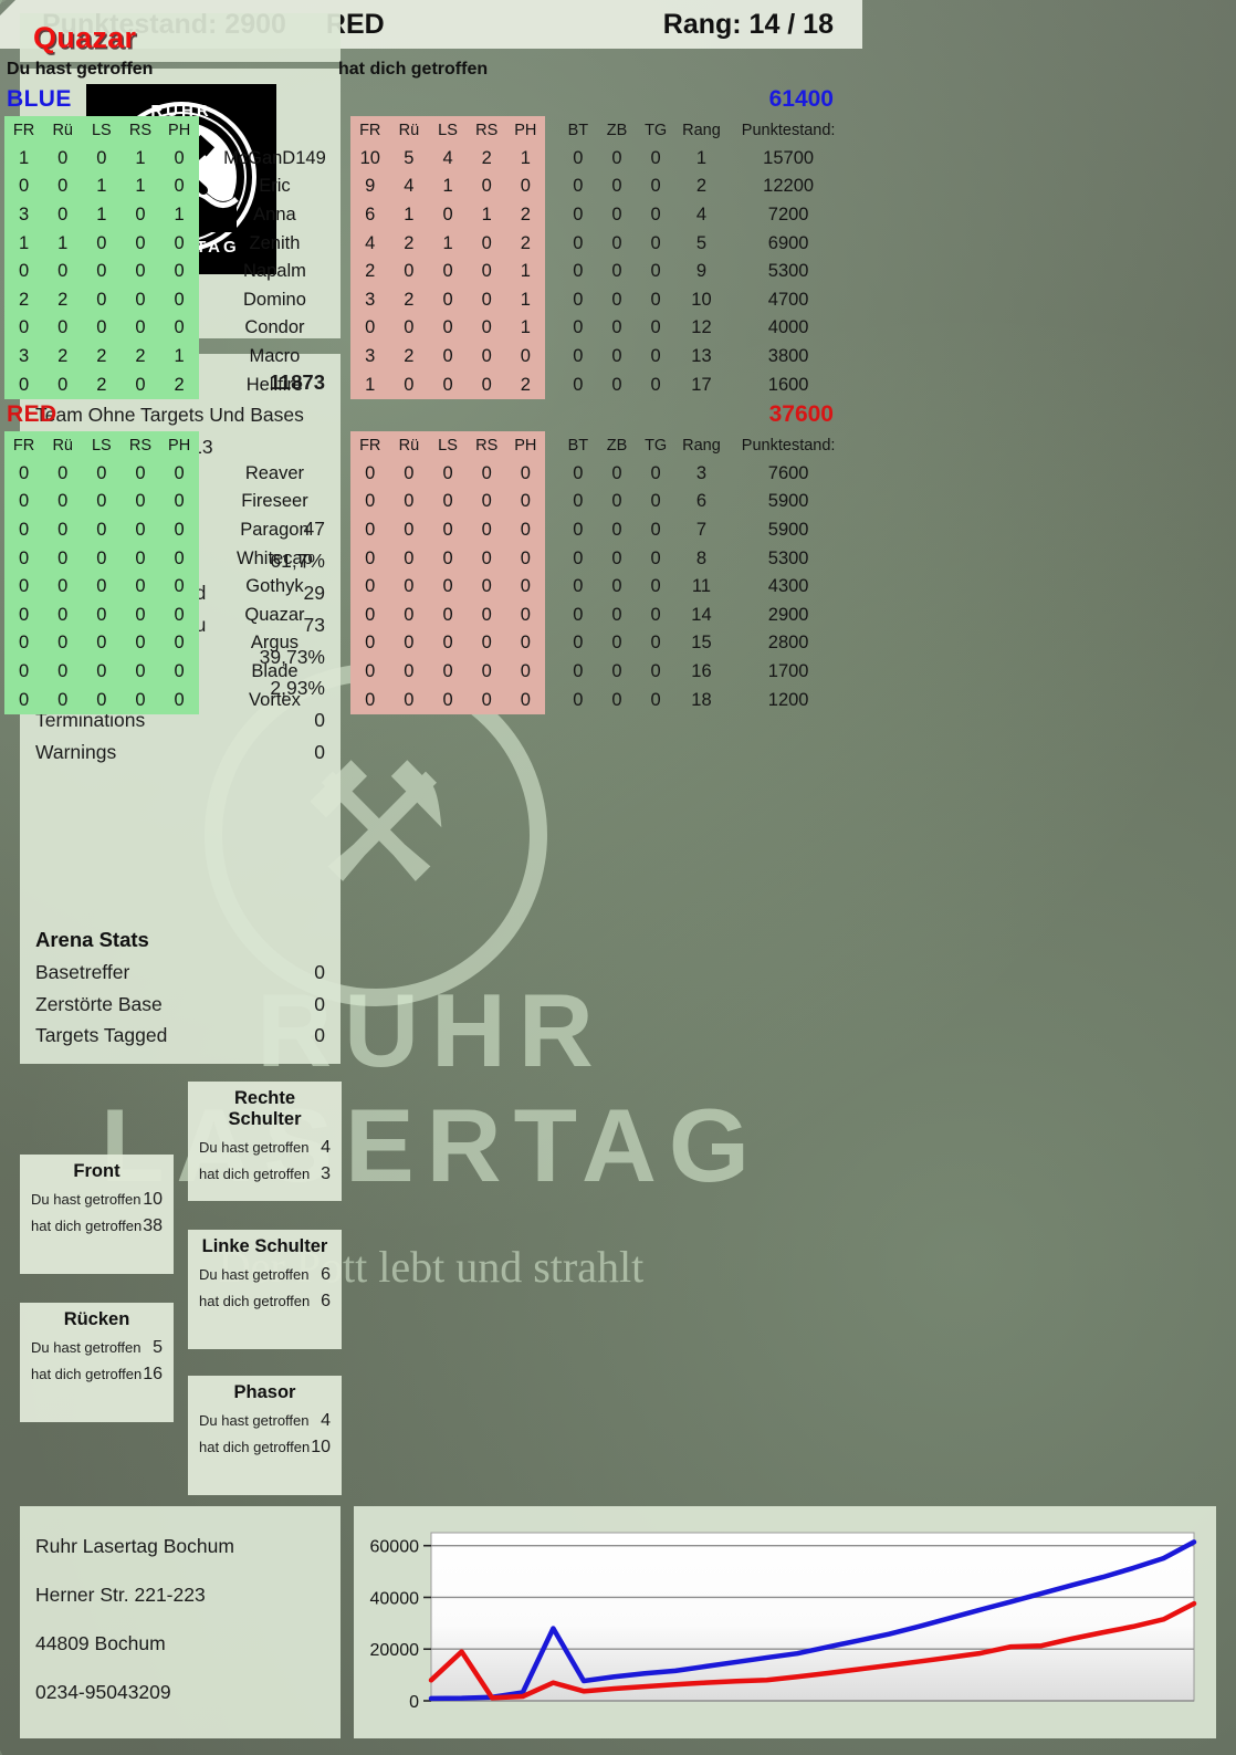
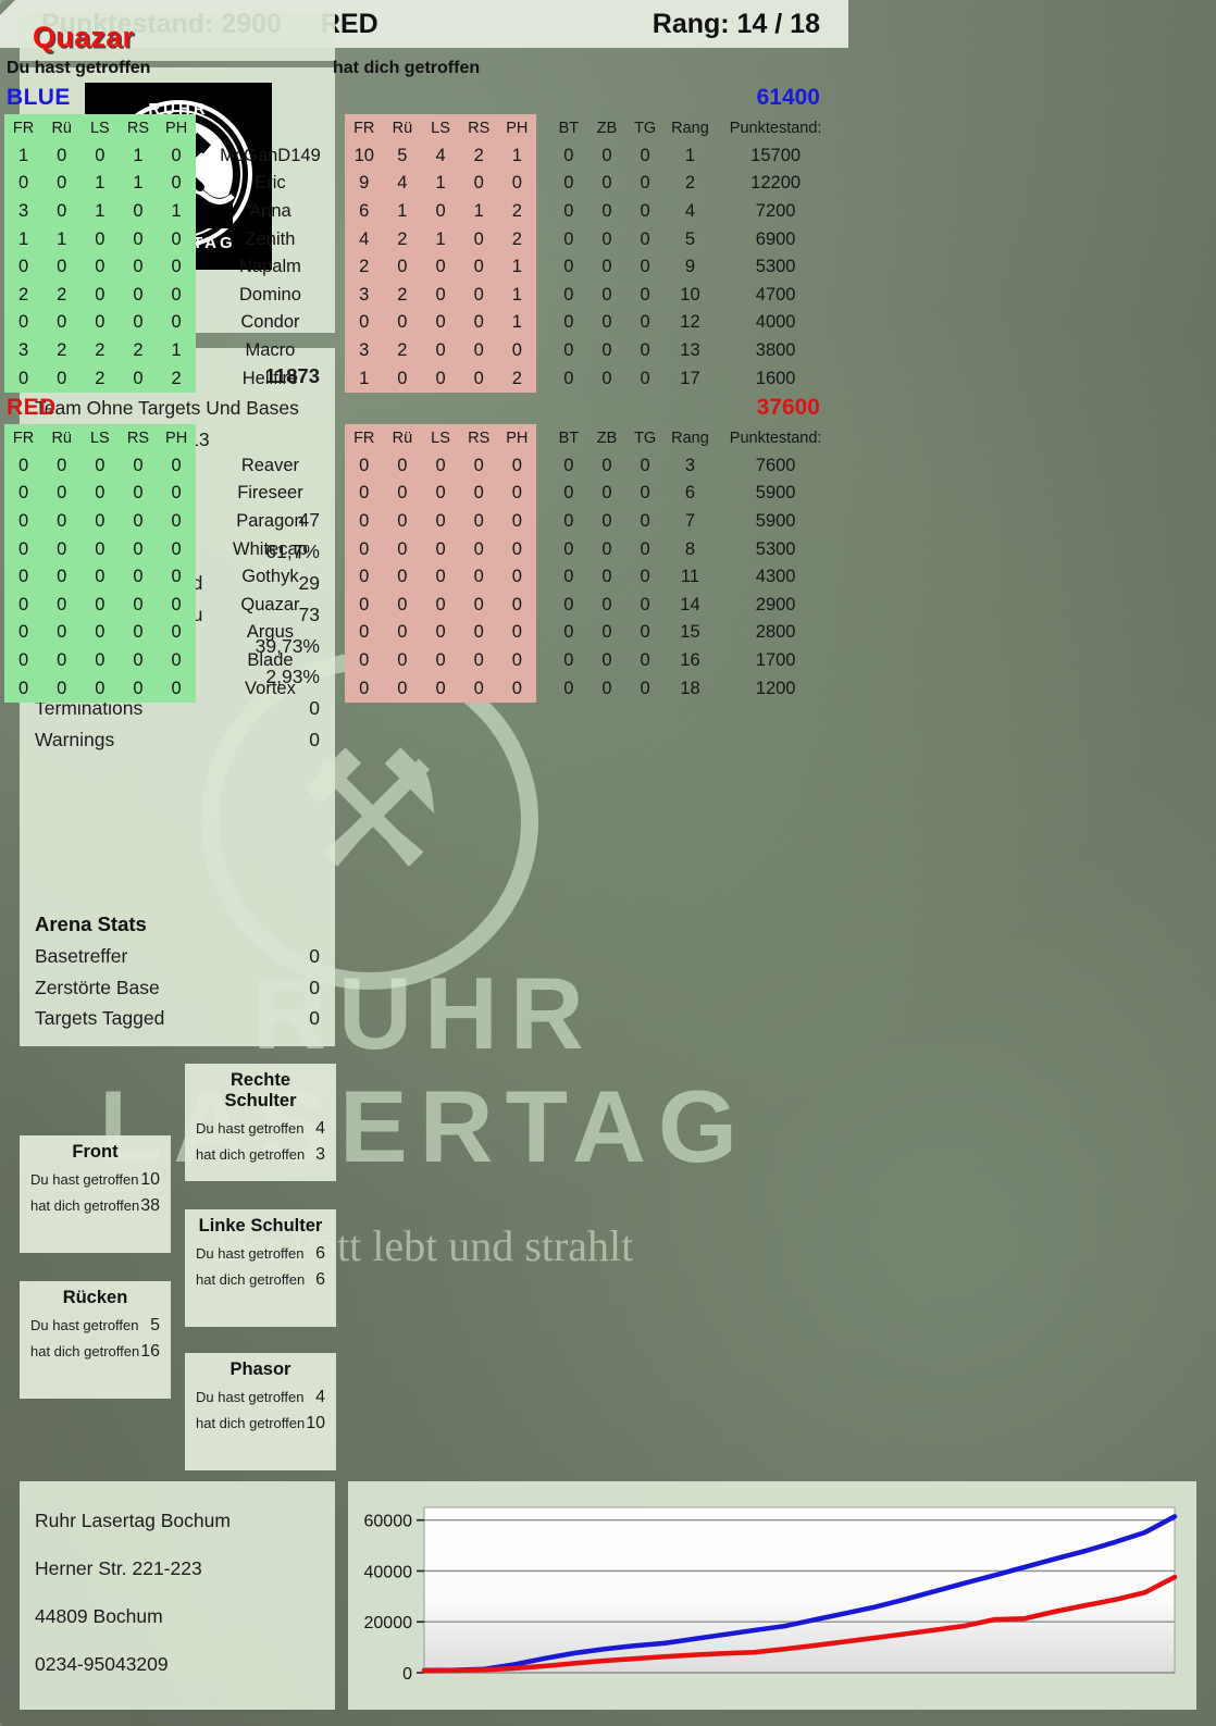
RED/0: 8000 -> 1000
RED/4: 19000 -> 1000
BLUE/16: 28000 -> 6000
RED/16: 7000 -> 3000
